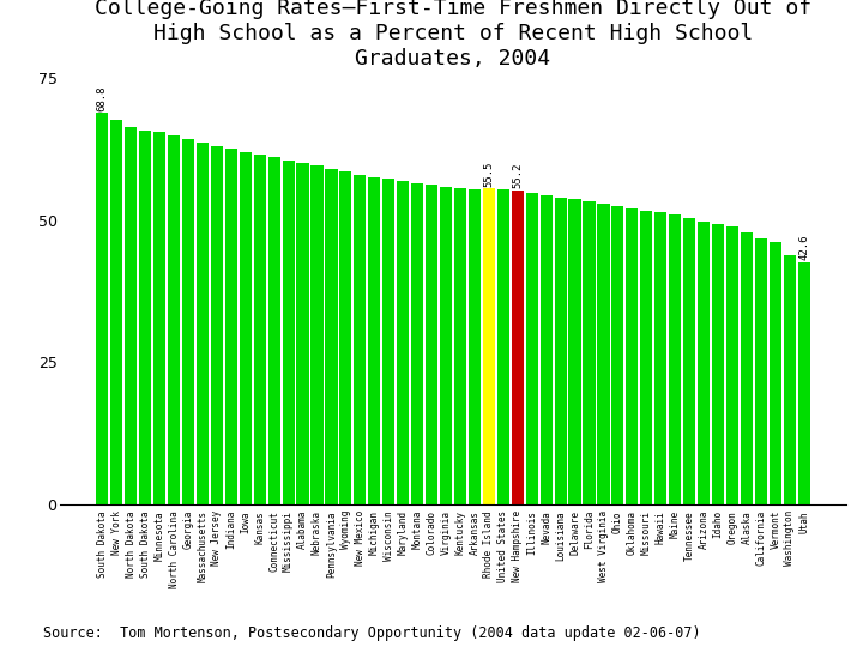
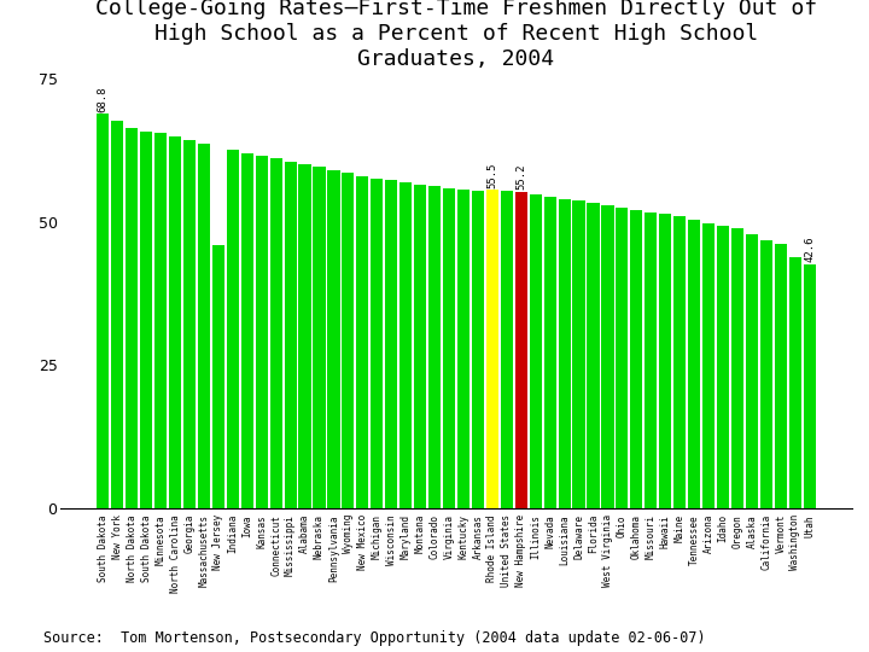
New Jersey: 63.0 -> 46.0
